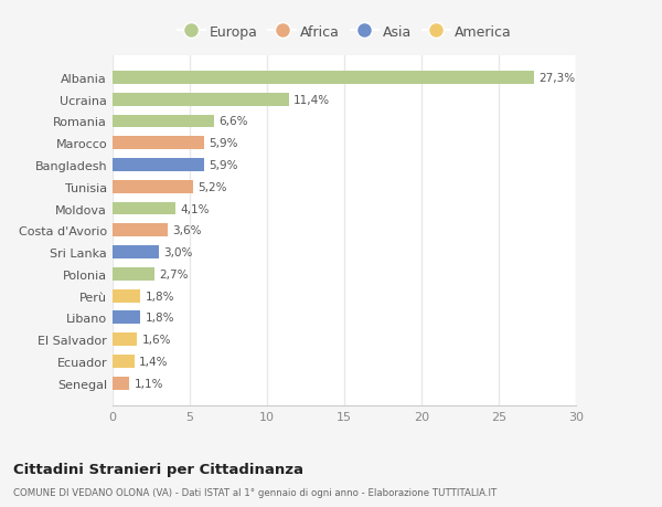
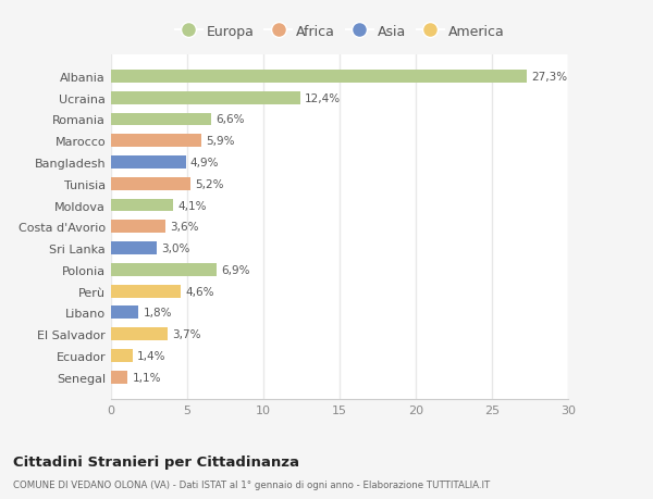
Ucraina: 11,4% -> 12,4%
Bangladesh: 5,9% -> 4,9%
Polonia: 2,7% -> 6,9%
Perù: 1,8% -> 4,6%
El Salvador: 1,6% -> 3,7%
